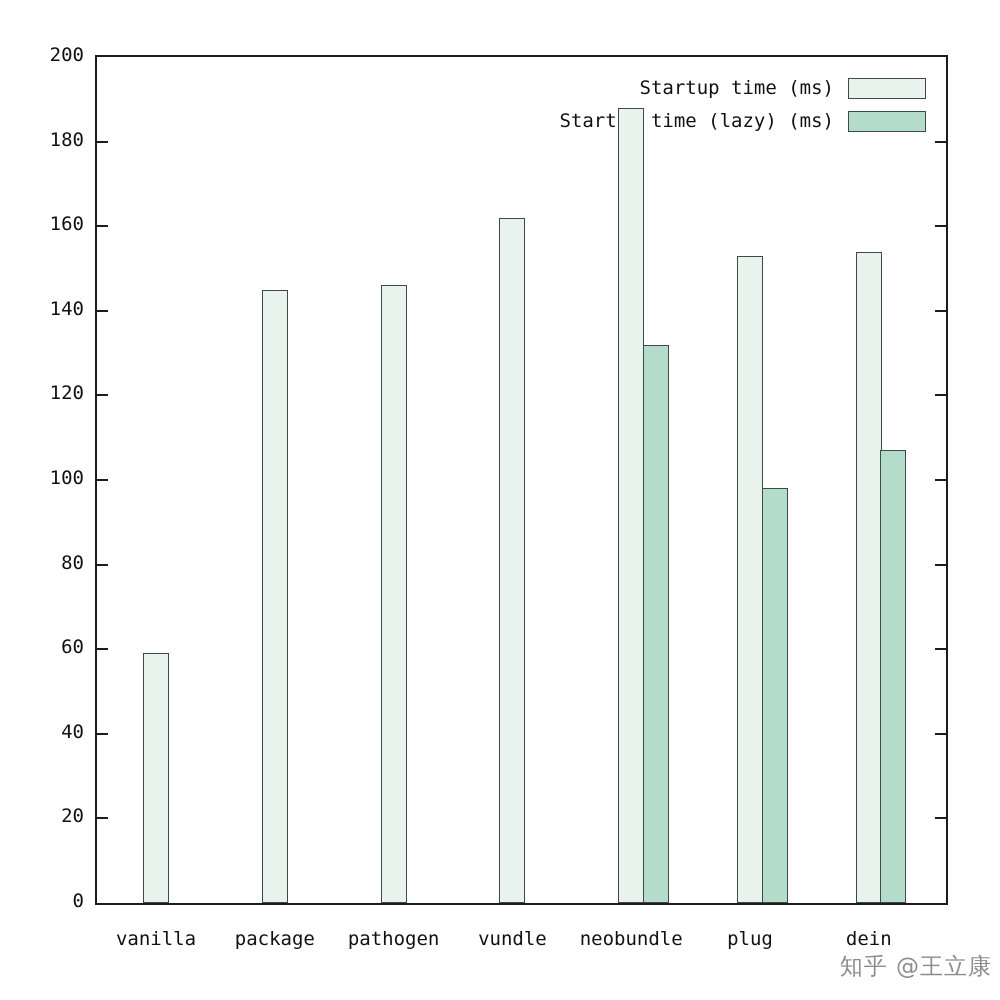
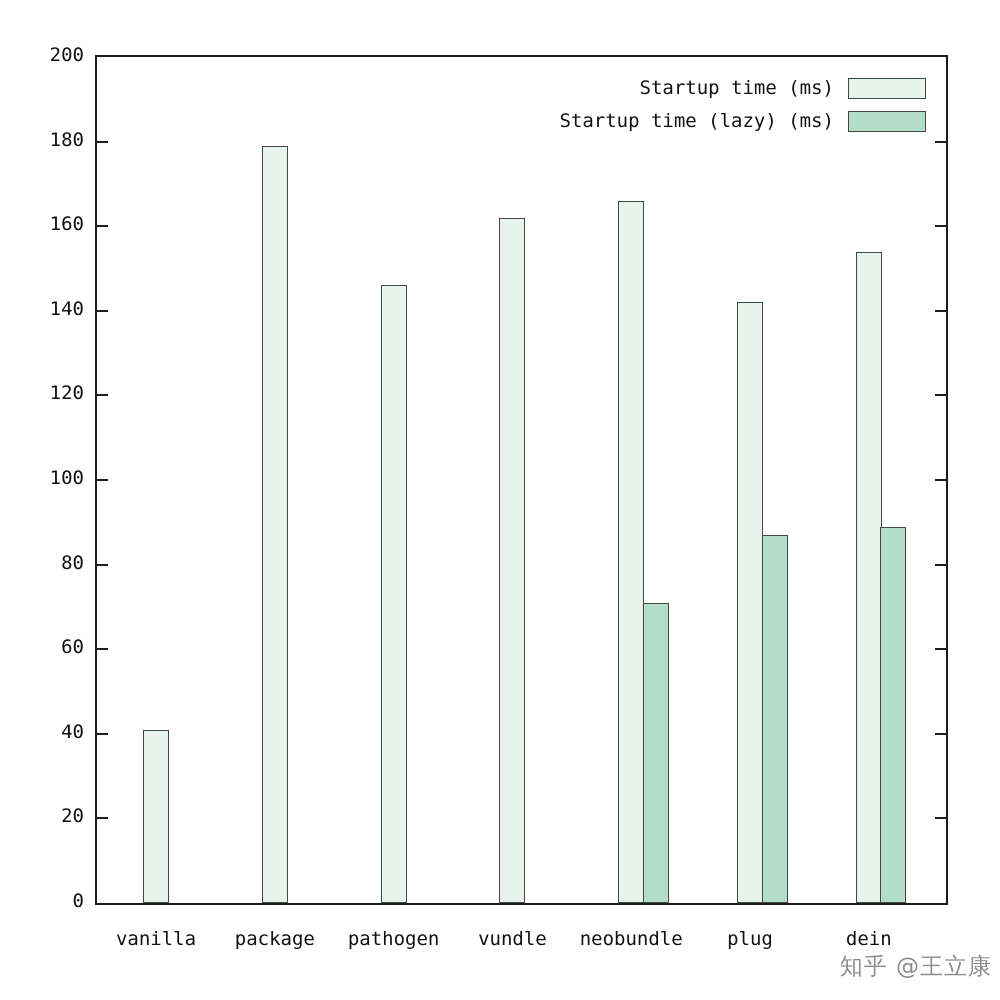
Startup time (ms)/vanilla: 59 -> 41
Startup time (ms)/package: 145 -> 179
Startup time (ms)/neobundle: 188 -> 166
Startup time (lazy) (ms)/neobundle: 132 -> 71
Startup time (ms)/plug: 153 -> 142
Startup time (lazy) (ms)/plug: 98 -> 87
Startup time (lazy) (ms)/dein: 107 -> 89
